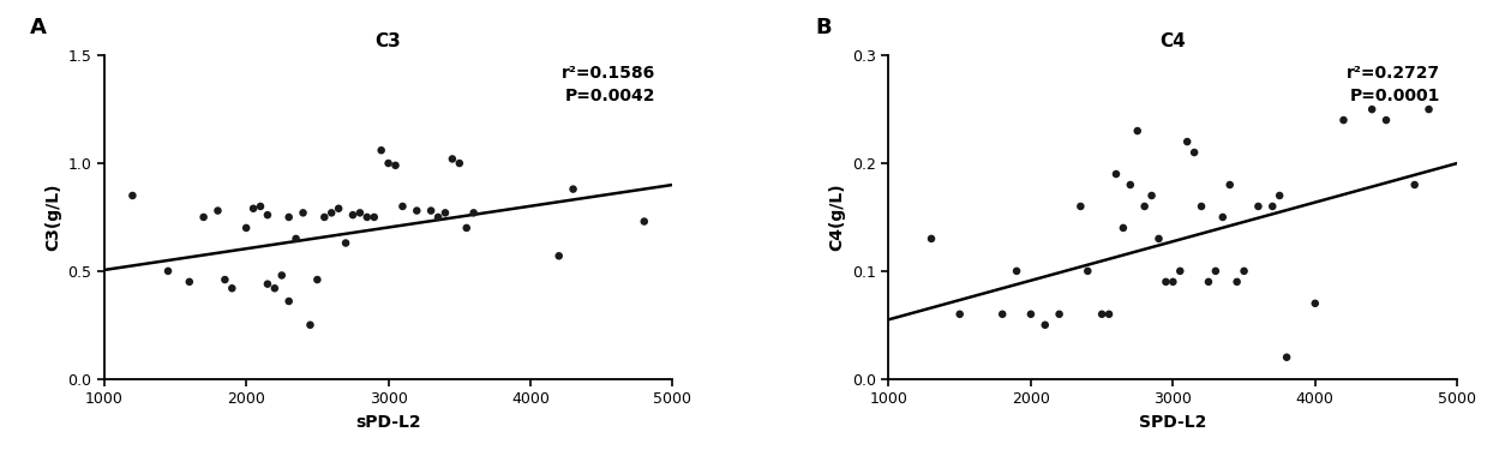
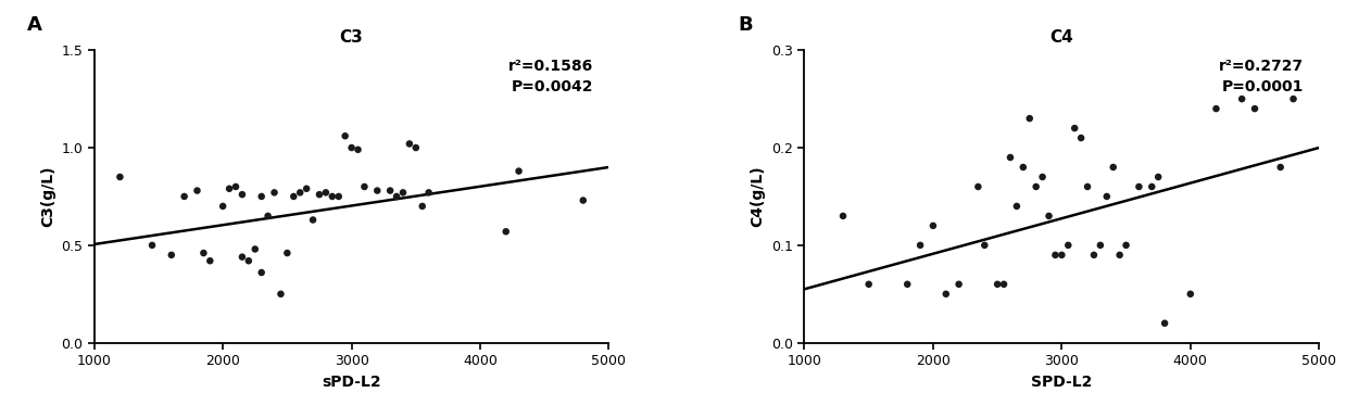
C4/2000: 0.06 -> 0.12
C4/4000: 0.07 -> 0.05
